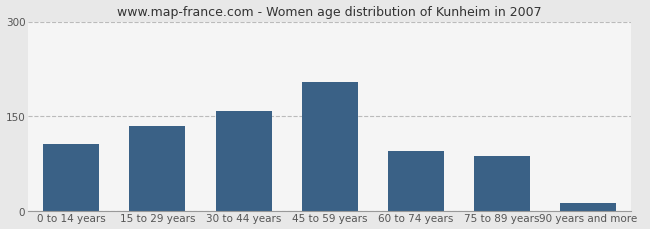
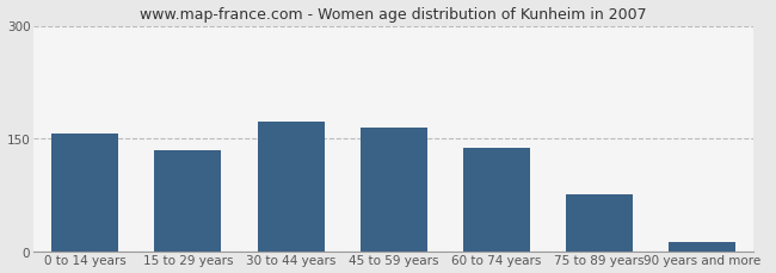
0 to 14 years: 106 -> 157
30 to 44 years: 158 -> 172
45 to 59 years: 204 -> 165
60 to 74 years: 94 -> 138
75 to 89 years: 86 -> 75
